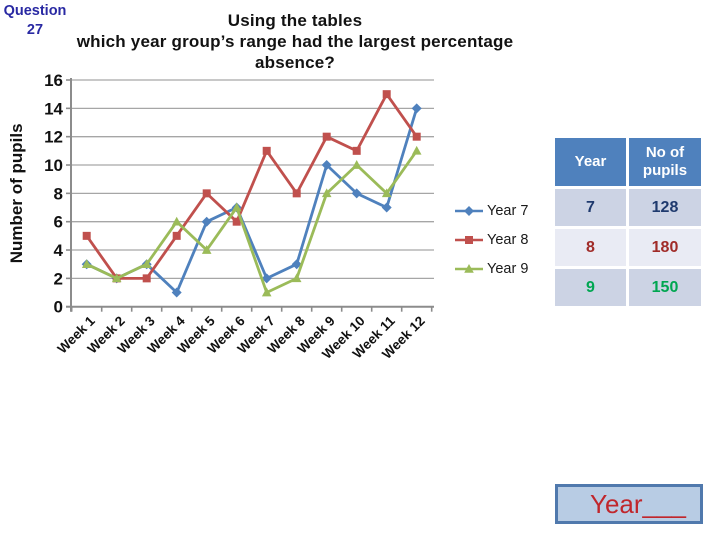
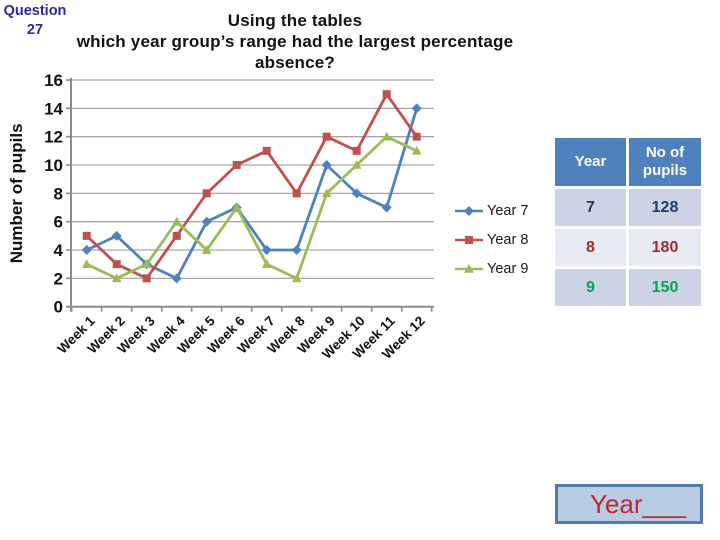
Year 7/Week 1: 3 -> 4
Year 7/Week 2: 2 -> 5
Year 8/Week 2: 2 -> 3
Year 7/Week 4: 1 -> 2
Year 8/Week 6: 6 -> 10
Year 7/Week 7: 2 -> 4
Year 9/Week 7: 1 -> 3
Year 7/Week 8: 3 -> 4
Year 9/Week 11: 8 -> 12
